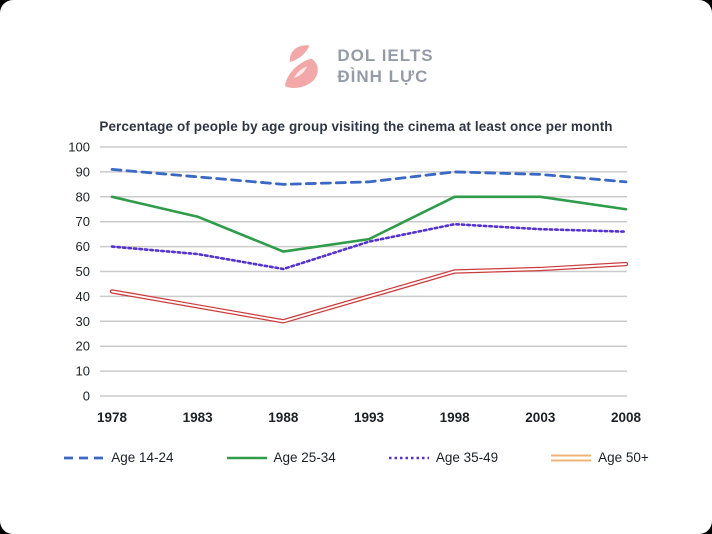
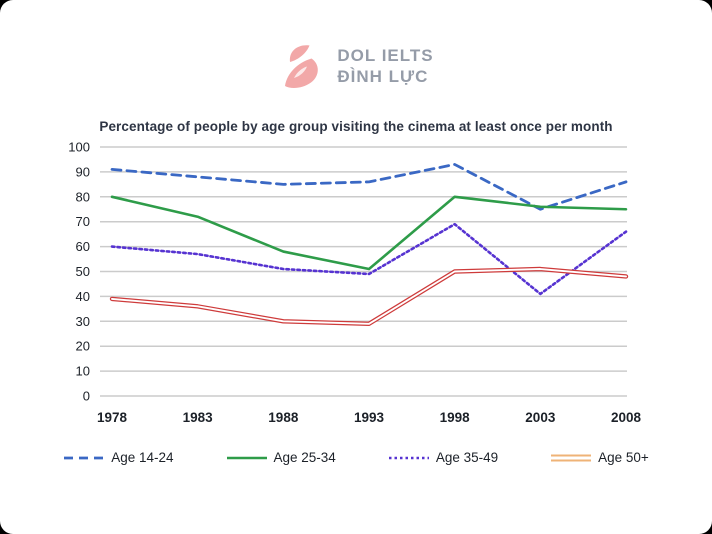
Age 50+/1978: 42 -> 39
Age 25-34/1993: 63 -> 51
Age 35-49/1993: 62 -> 49
Age 50+/1993: 40 -> 29
Age 14-24/1998: 90 -> 93
Age 14-24/2003: 89 -> 75
Age 25-34/2003: 80 -> 76
Age 35-49/2003: 67 -> 41
Age 50+/2008: 53 -> 48
